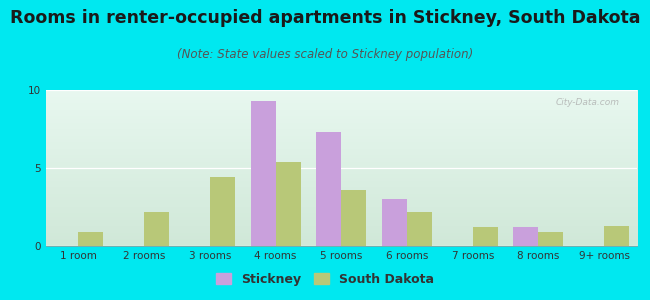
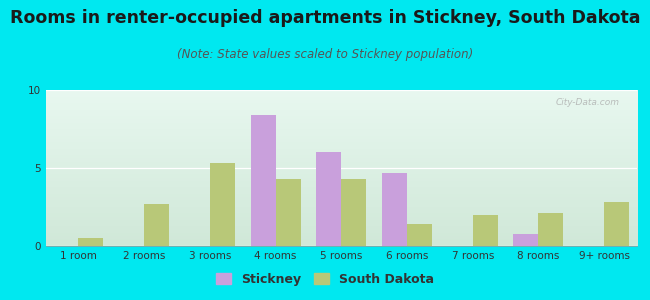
South Dakota/1 room: 0.9 -> 0.5
South Dakota/2 rooms: 2.2 -> 2.7
South Dakota/3 rooms: 4.4 -> 5.3
Stickney/4 rooms: 9.3 -> 8.4
South Dakota/4 rooms: 5.4 -> 4.3
Stickney/5 rooms: 7.3 -> 6.0
South Dakota/5 rooms: 3.6 -> 4.3
Stickney/6 rooms: 3.0 -> 4.7
South Dakota/6 rooms: 2.2 -> 1.4
South Dakota/7 rooms: 1.2 -> 2.0
Stickney/8 rooms: 1.2 -> 0.8
South Dakota/8 rooms: 0.9 -> 2.1
South Dakota/9+ rooms: 1.3 -> 2.8
